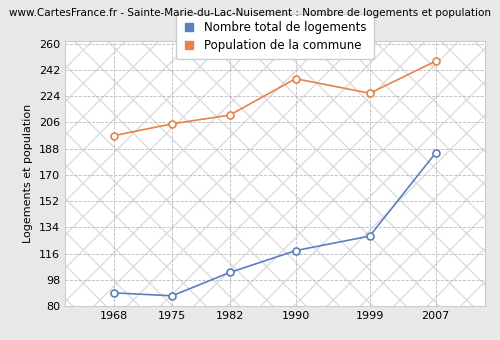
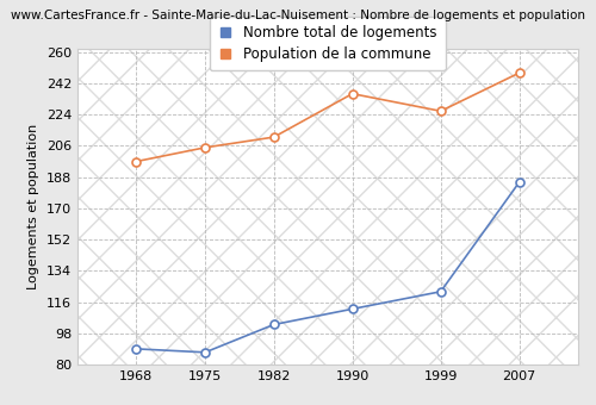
Nombre total de logements/1990: 118 -> 112
Nombre total de logements/1999: 128 -> 122
